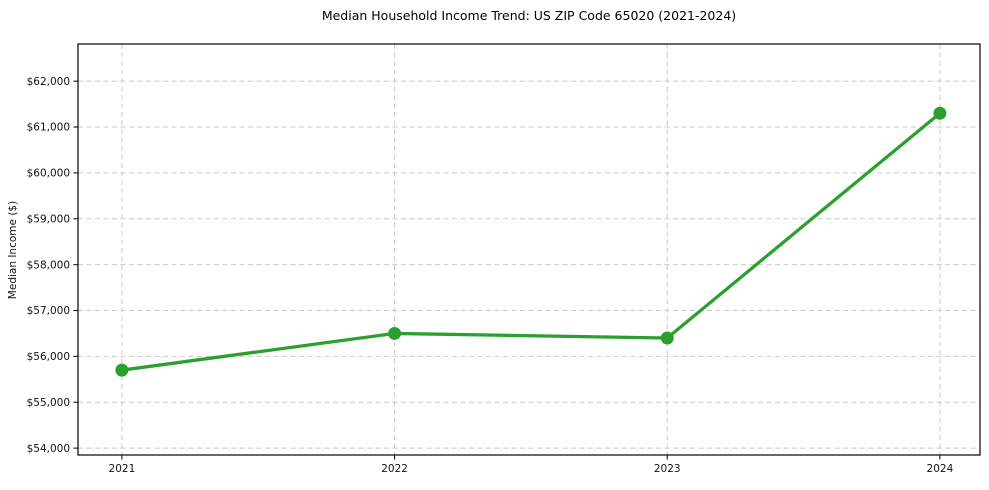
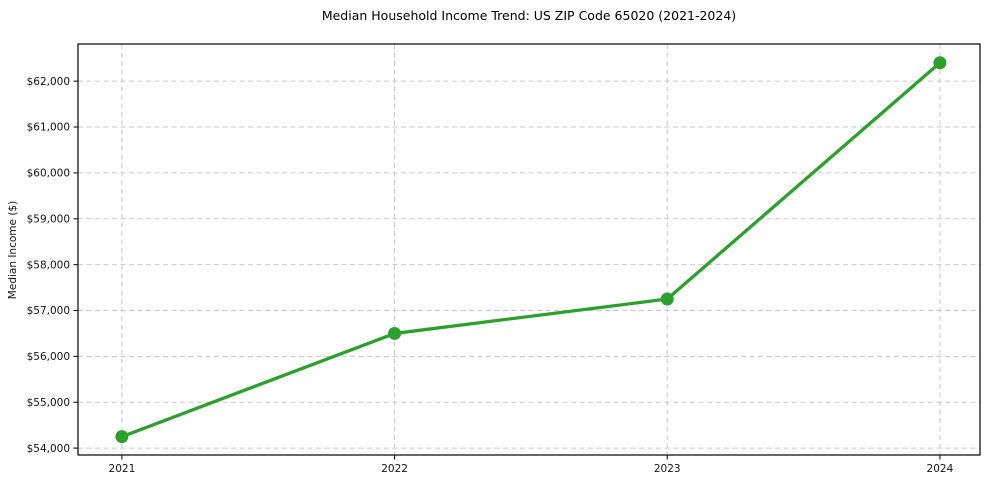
2021: $55700 -> $54200
2023: $56400 -> $57200
2024: $61300 -> $62400
